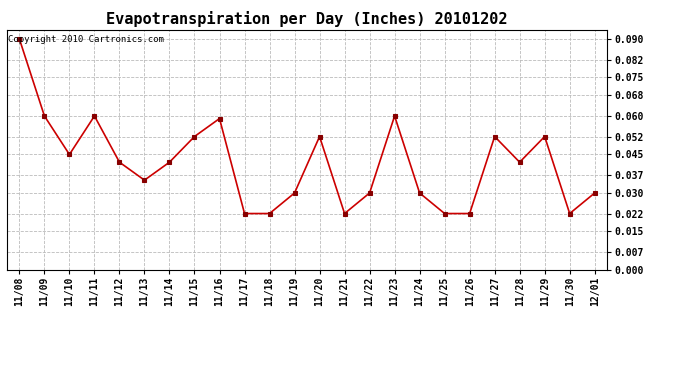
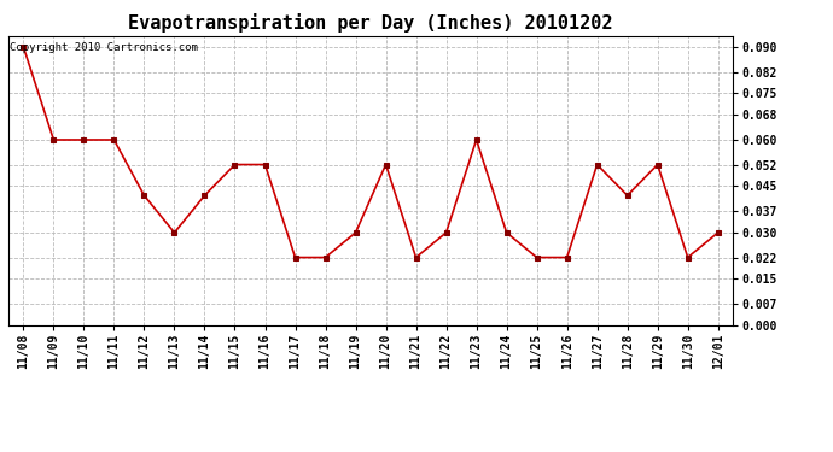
11/10: 0.045 -> 0.060
11/13: 0.035 -> 0.030
11/16: 0.059 -> 0.052
